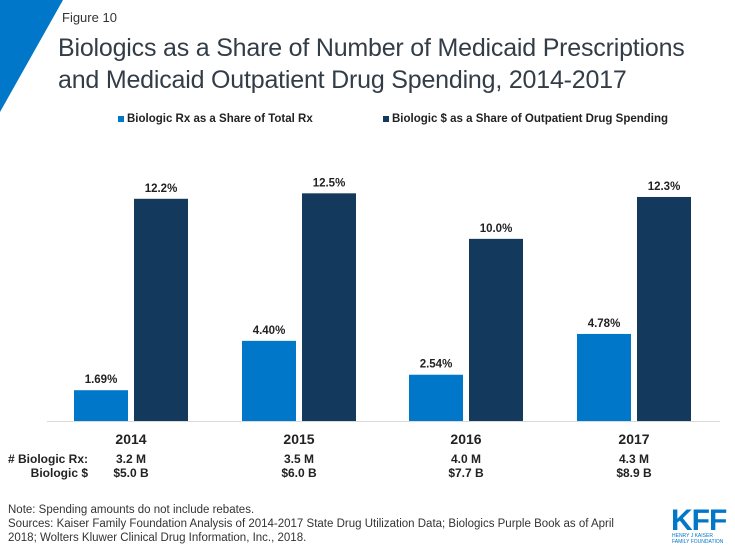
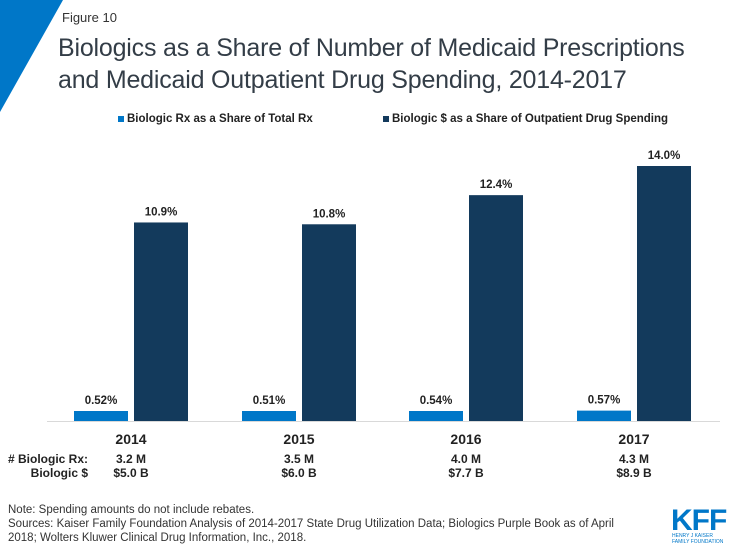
Biologic Rx as a Share of Total Rx/2014: 1.69% -> 0.52%
Biologic $ as a Share of Outpatient Drug Spending/2014: 12.2% -> 10.9%
Biologic Rx as a Share of Total Rx/2015: 4.40% -> 0.51%
Biologic $ as a Share of Outpatient Drug Spending/2015: 12.5% -> 10.8%
Biologic Rx as a Share of Total Rx/2016: 2.54% -> 0.54%
Biologic $ as a Share of Outpatient Drug Spending/2016: 10.0% -> 12.4%
Biologic Rx as a Share of Total Rx/2017: 4.78% -> 0.57%
Biologic $ as a Share of Outpatient Drug Spending/2017: 12.3% -> 14.0%
